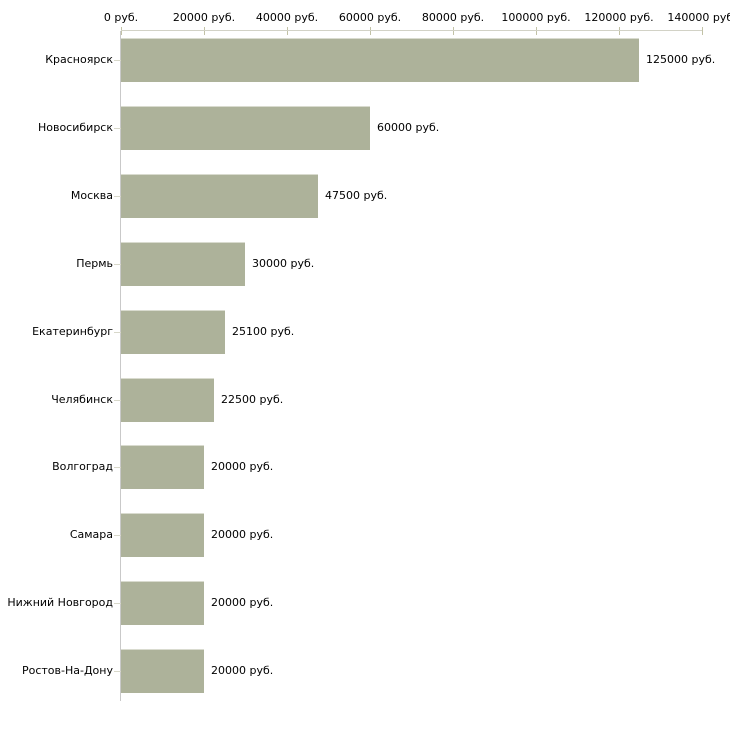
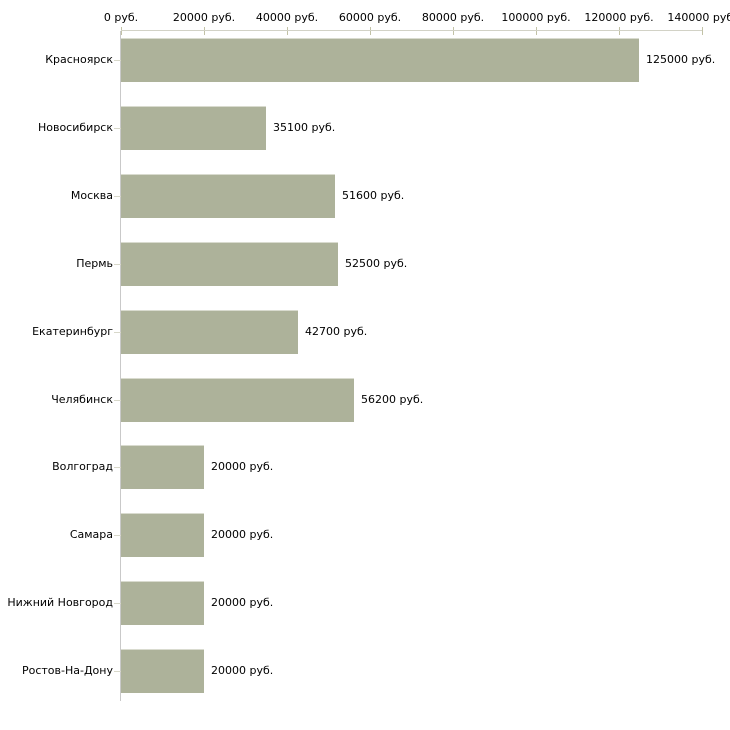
Новосибирск: 60000 -> 35100
Москва: 47500 -> 51600
Пермь: 30000 -> 52500
Екатеринбург: 25100 -> 42700
Челябинск: 22500 -> 56200
